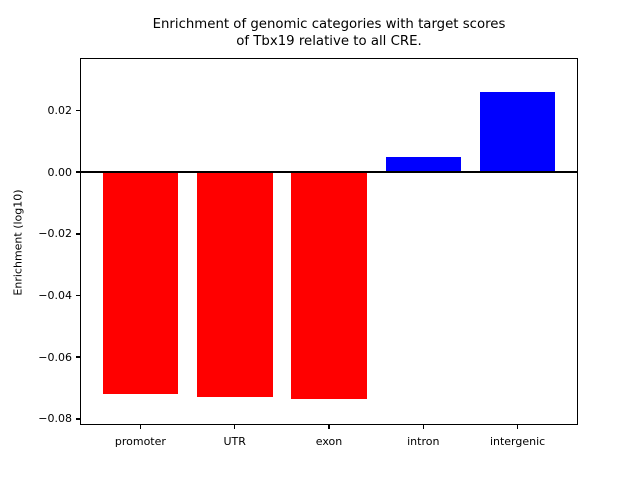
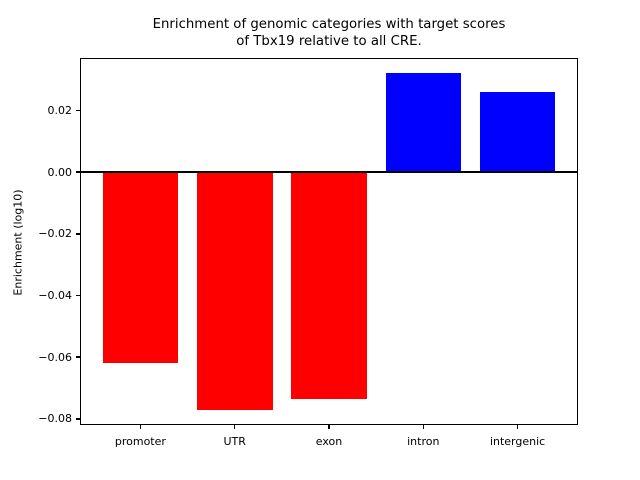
promoter: -0.072 -> -0.062
UTR: -0.073 -> -0.077
intron: 0.005 -> 0.032
